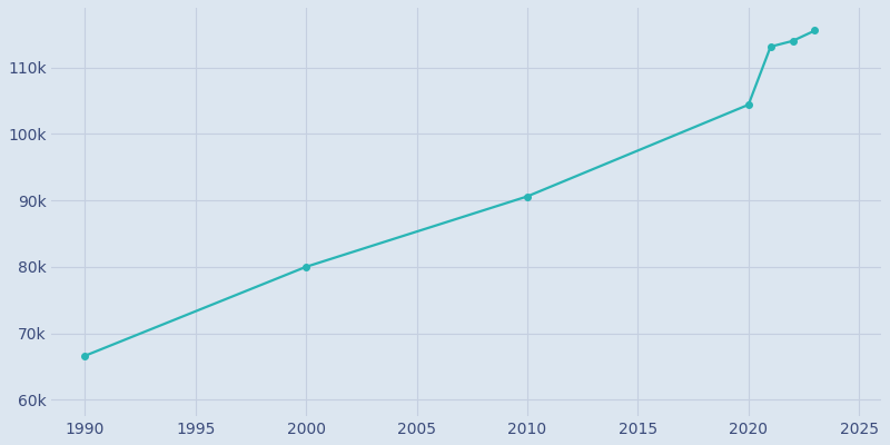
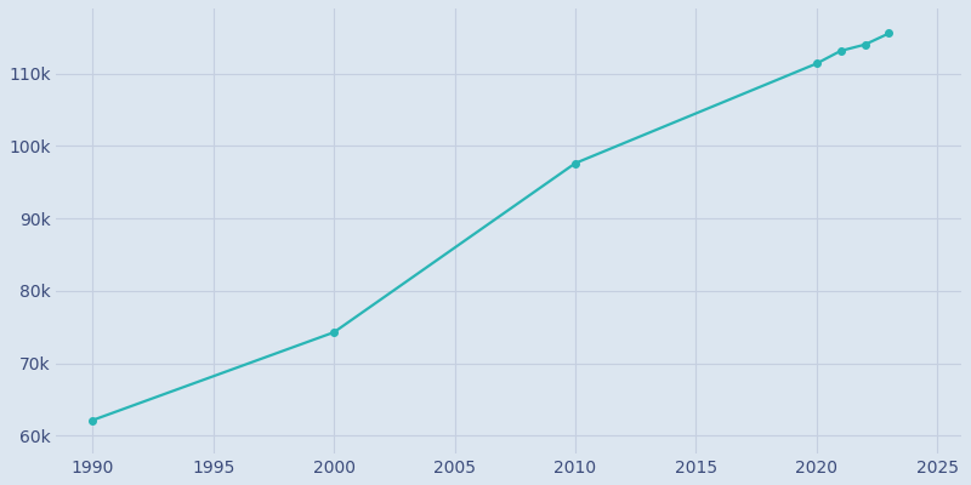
1990: 66.6k -> 62.1k
2000: 80.0k -> 74.3k
2010: 90.6k -> 97.6k
2020: 104.4k -> 111.4k
